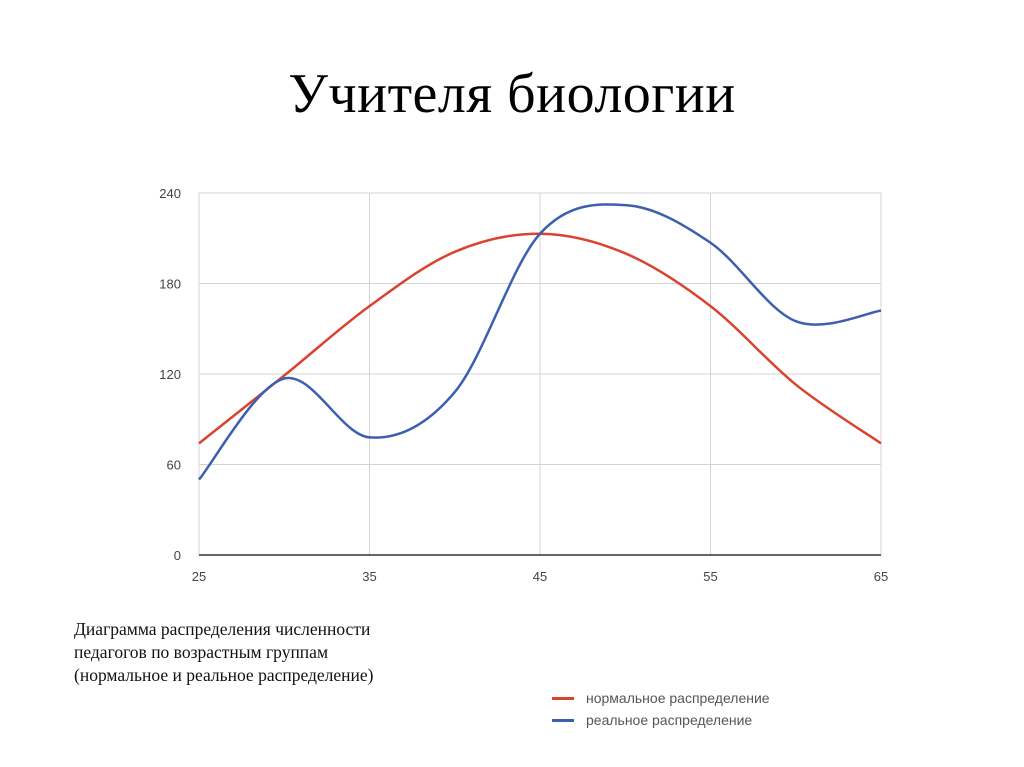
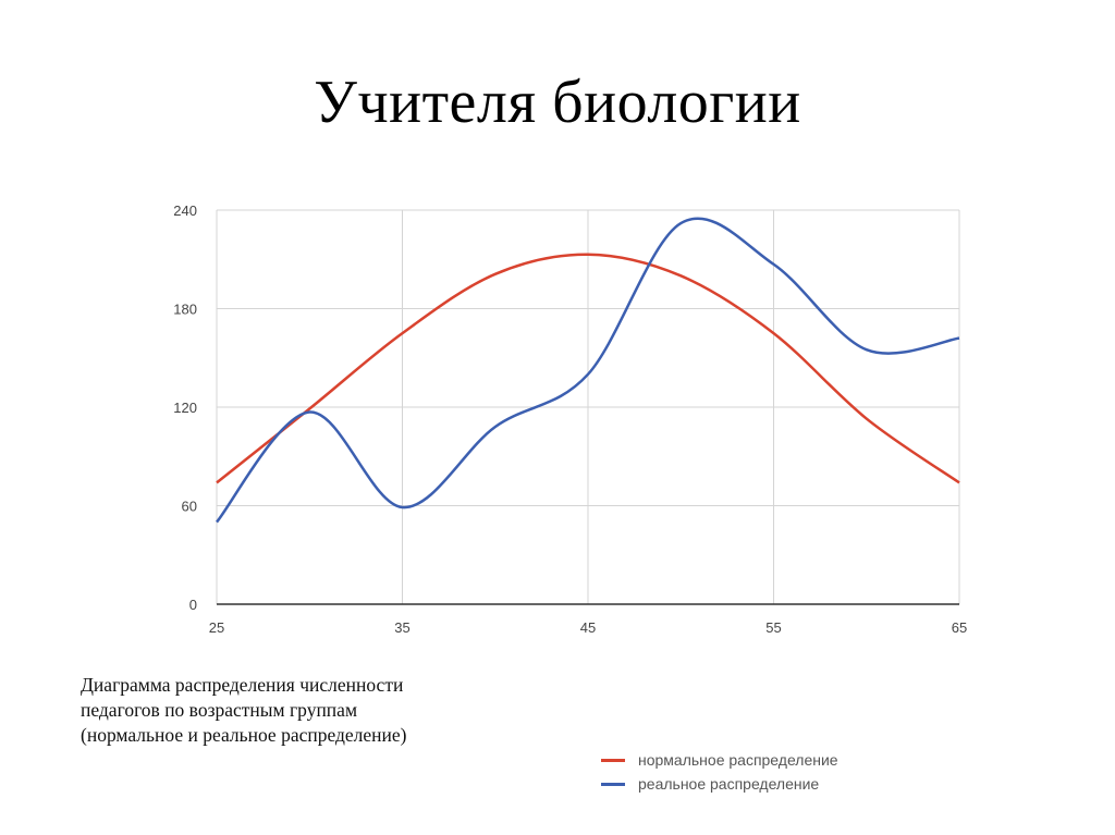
реальное распределение/35: 78 -> 59
реальное распределение/45: 213 -> 140
